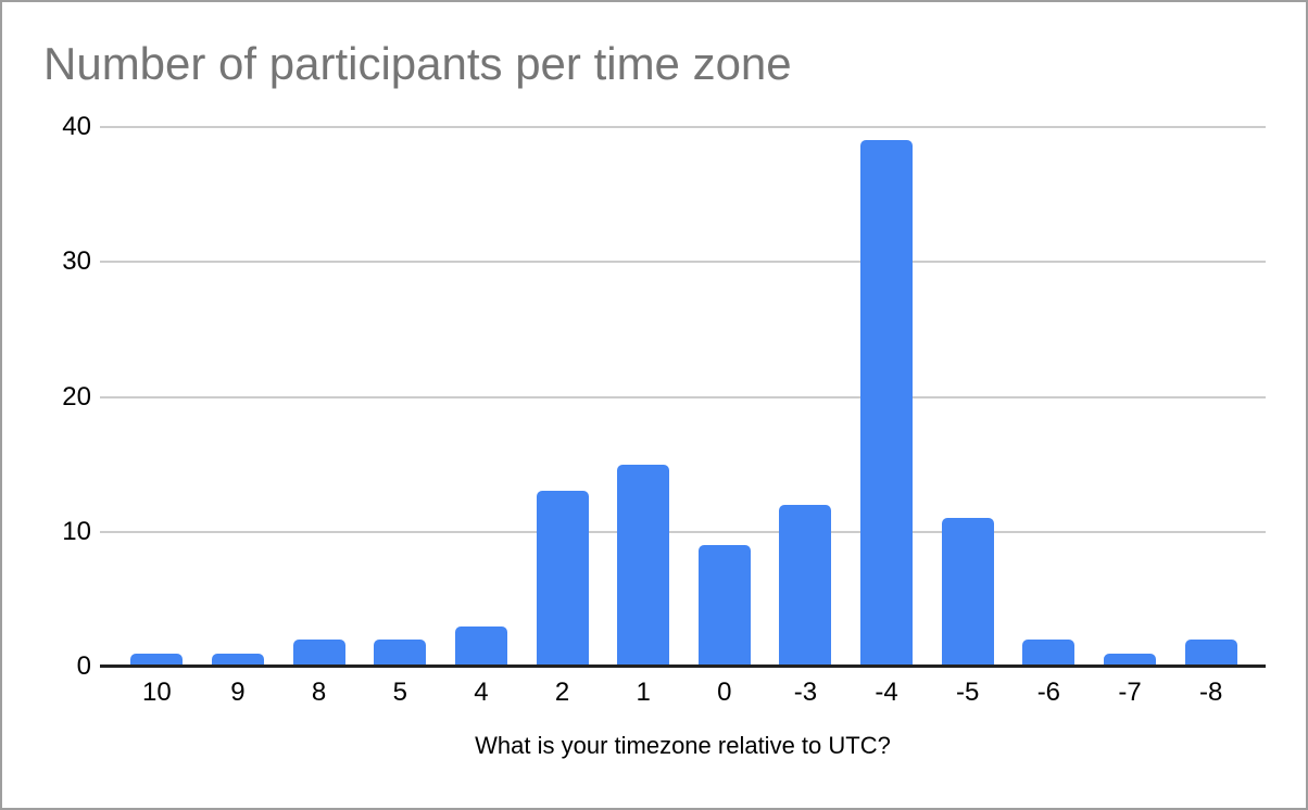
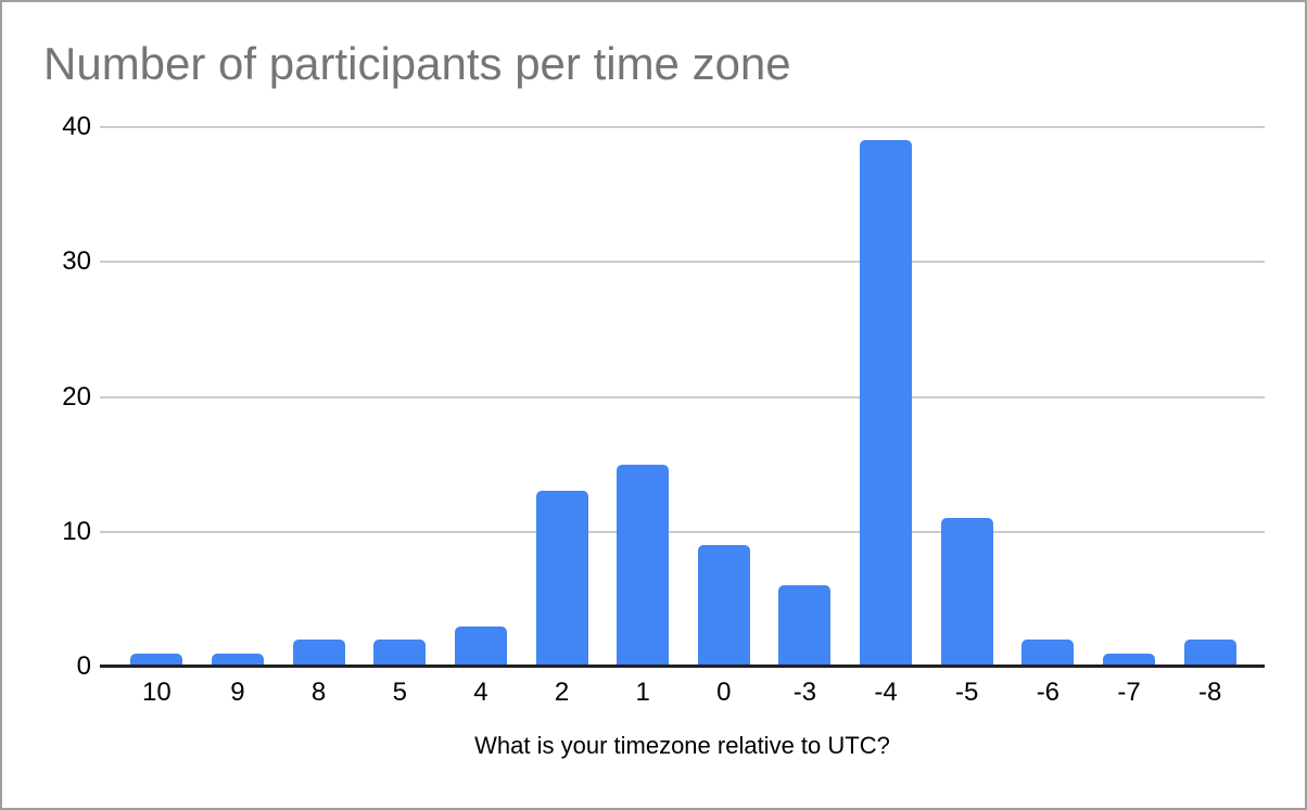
-3: 12 -> 6
